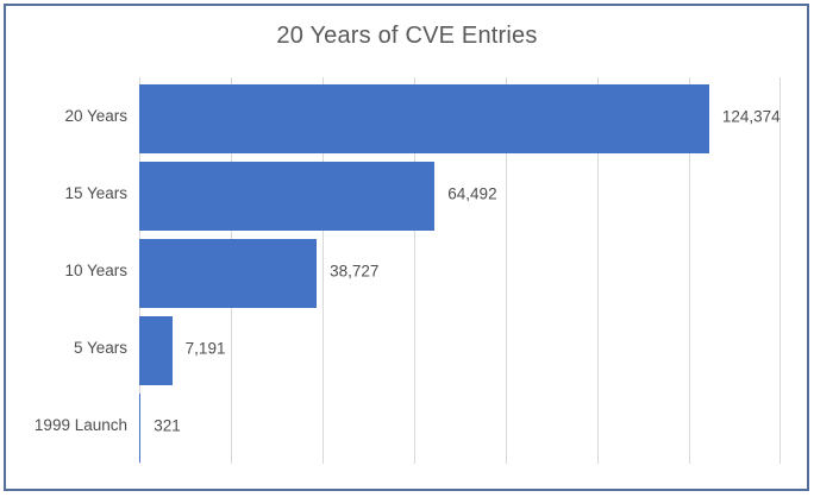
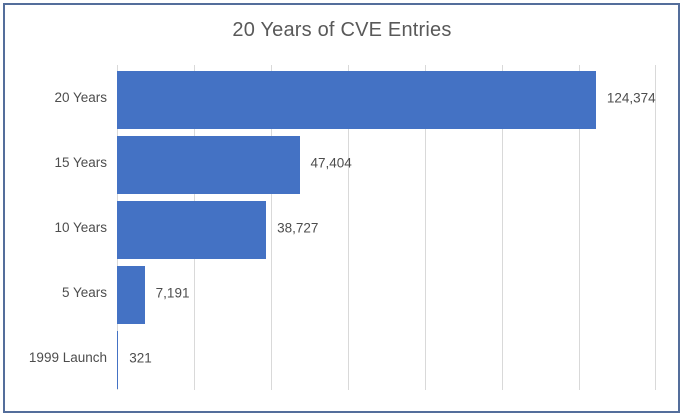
15 Years: 64,492 -> 47,404
